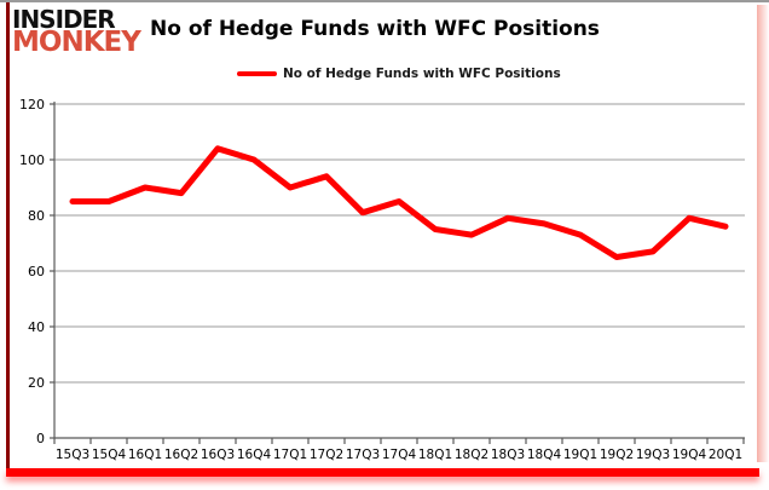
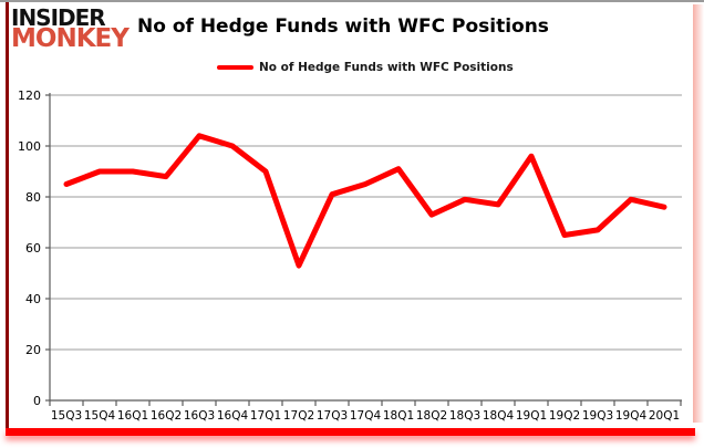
15Q4: 85 -> 90
17Q2: 94 -> 53
18Q1: 75 -> 91
19Q1: 73 -> 96
